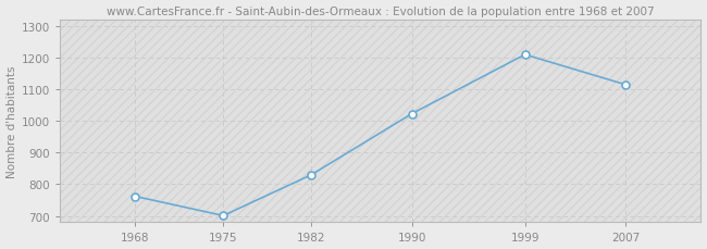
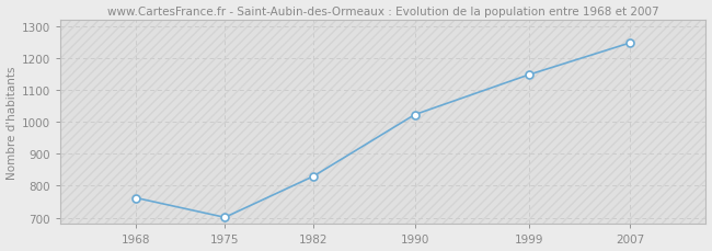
1999: 1210 -> 1148
2007: 1115 -> 1248
